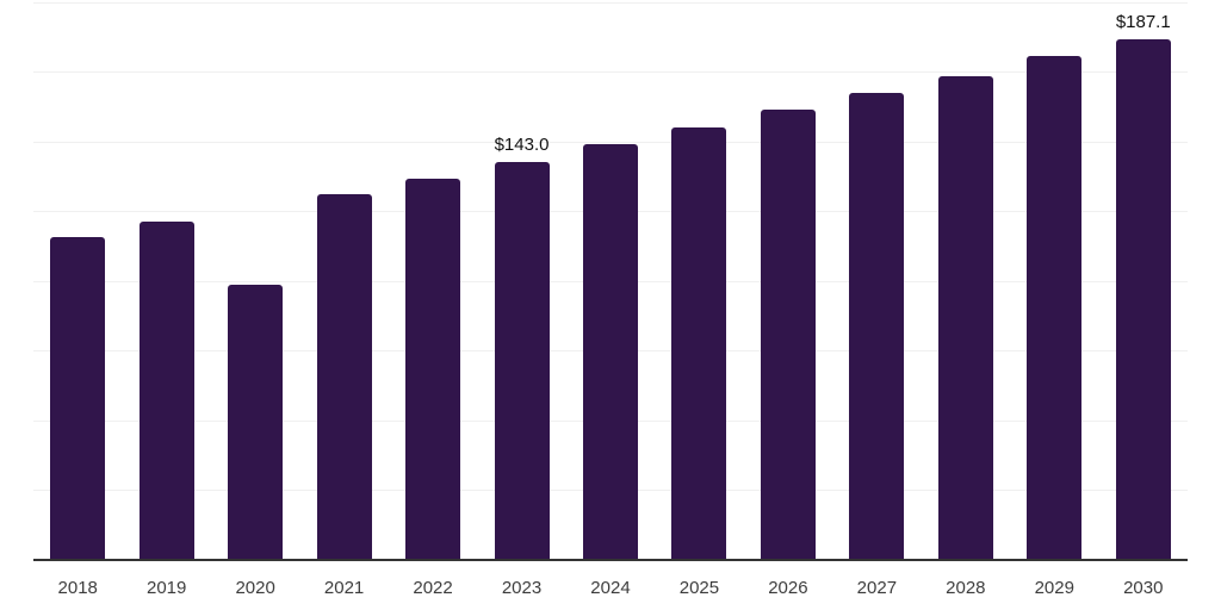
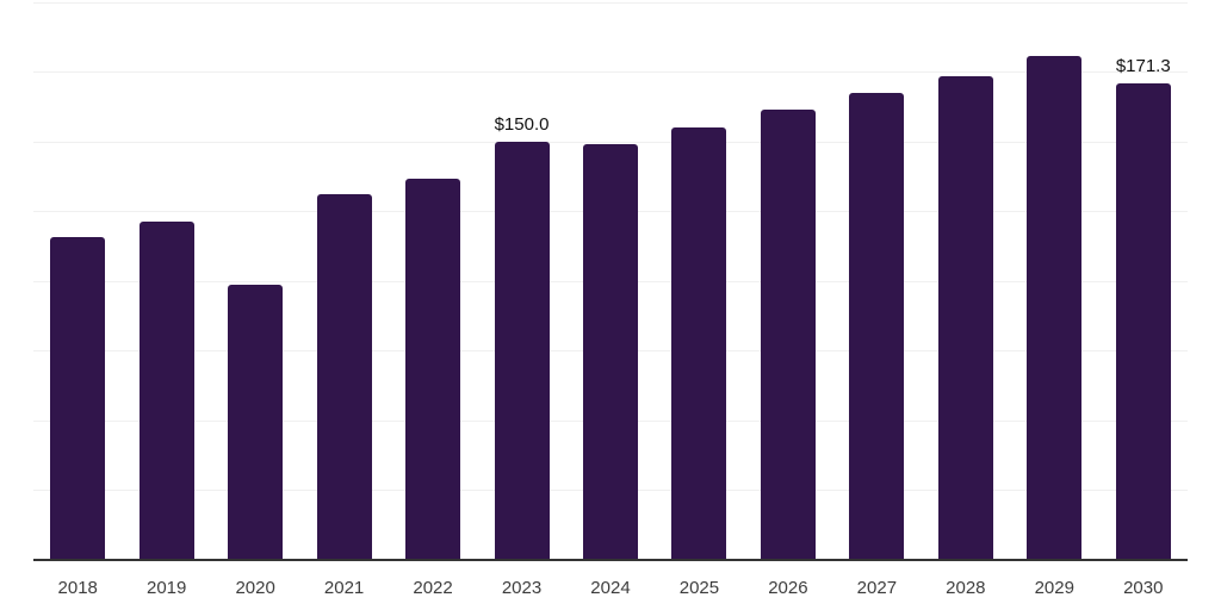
2023: $143.0 -> $150.0
2030: $187.1 -> $171.3
